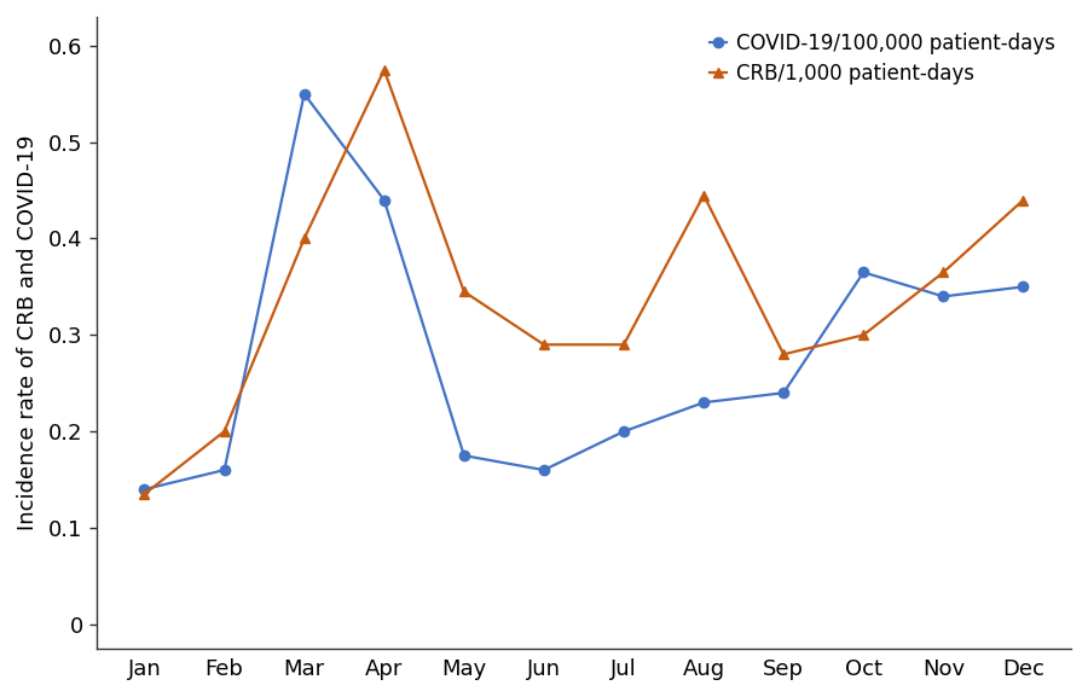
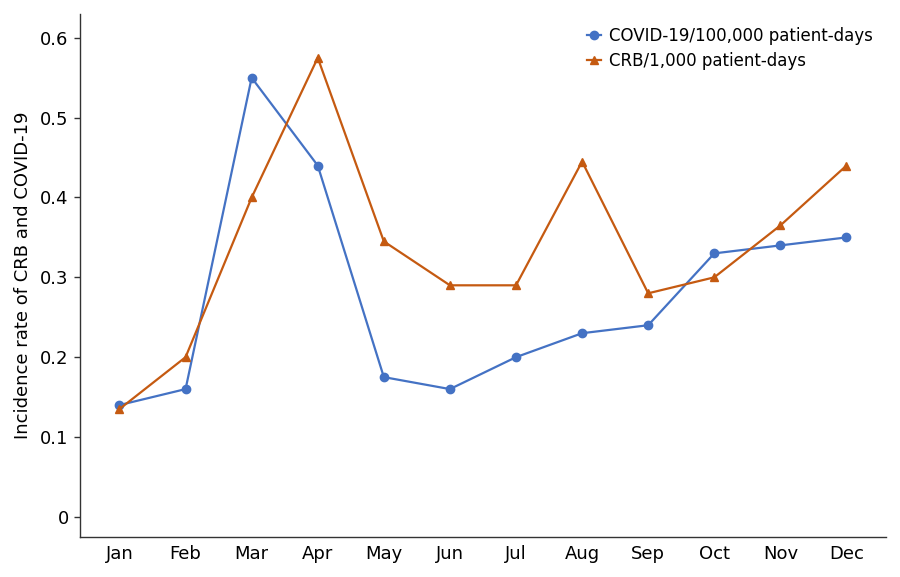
COVID-19/100,000 patient-days/Oct: 0.365 -> 0.330
